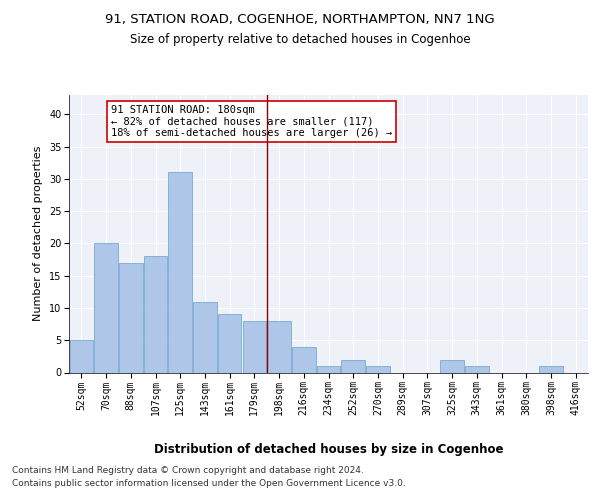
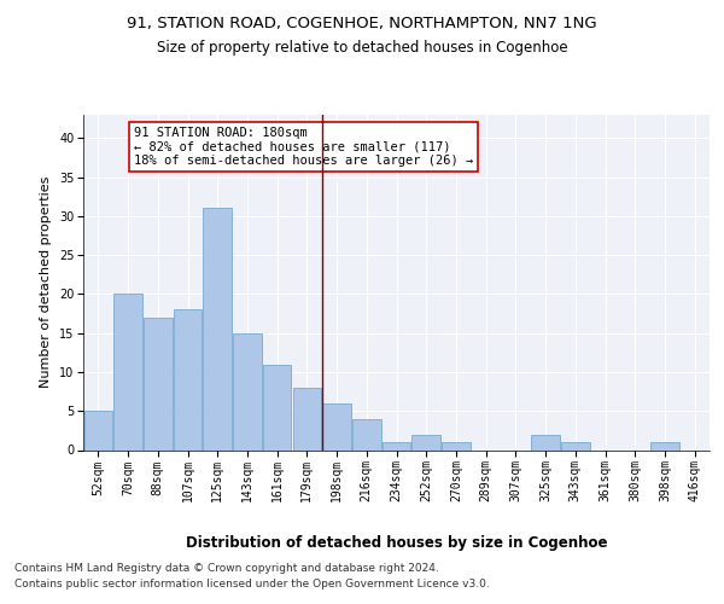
143sqm: 11 -> 15
161sqm: 9 -> 11
198sqm: 8 -> 6
